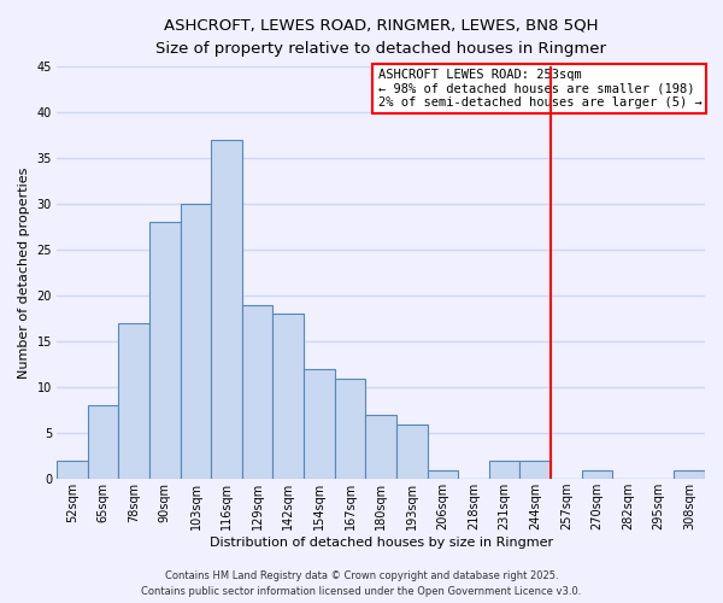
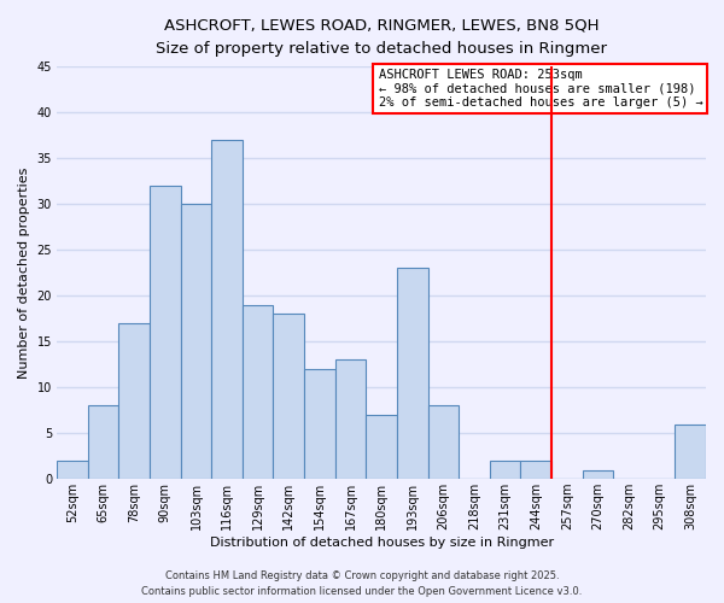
90sqm: 28 -> 32
167sqm: 11 -> 13
193sqm: 6 -> 23
206sqm: 1 -> 8
308sqm: 1 -> 6
